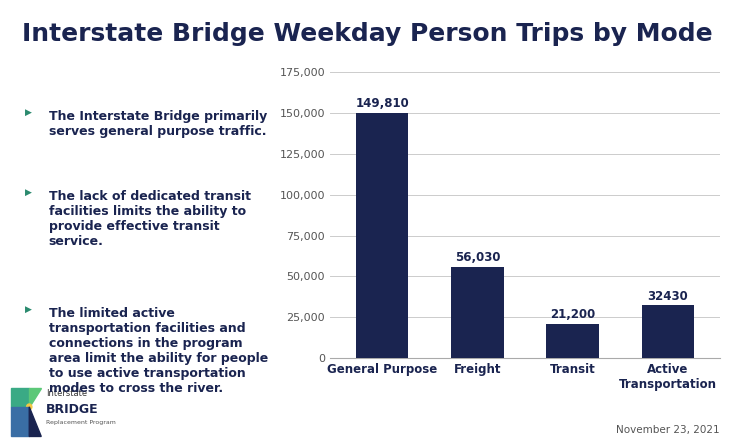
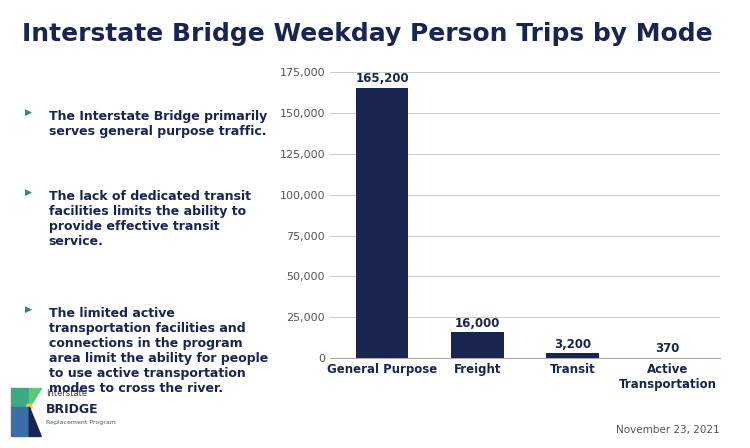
General Purpose: 149,810 -> 165,200
Freight: 56,030 -> 16,000
Transit: 21,200 -> 3,200
Active Transportation: 32430 -> 370
